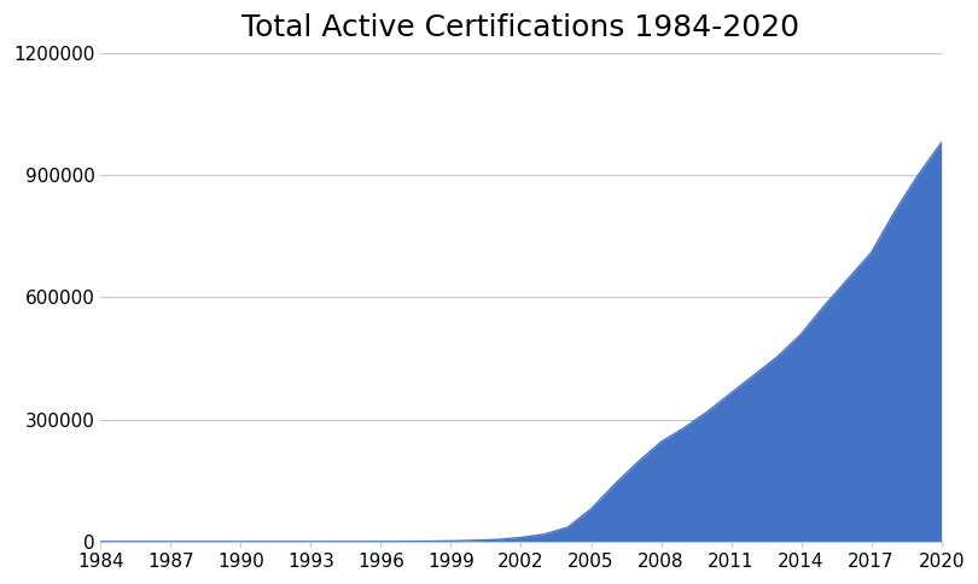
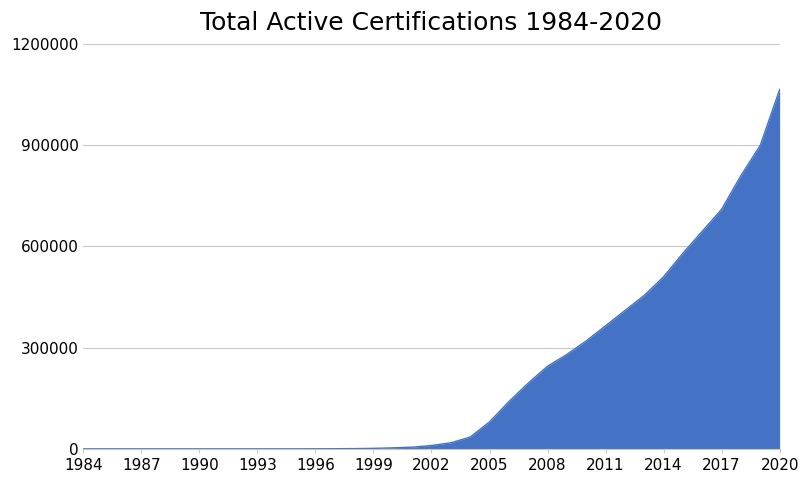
2020: 980000 -> 1065000
